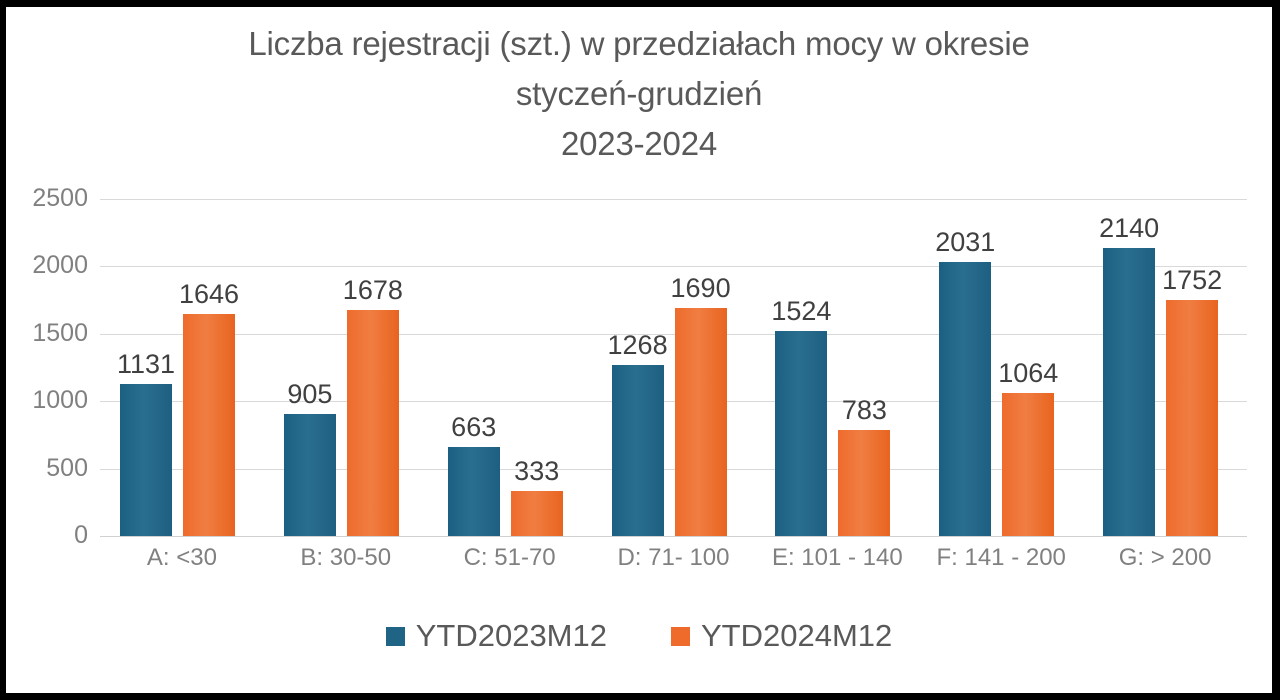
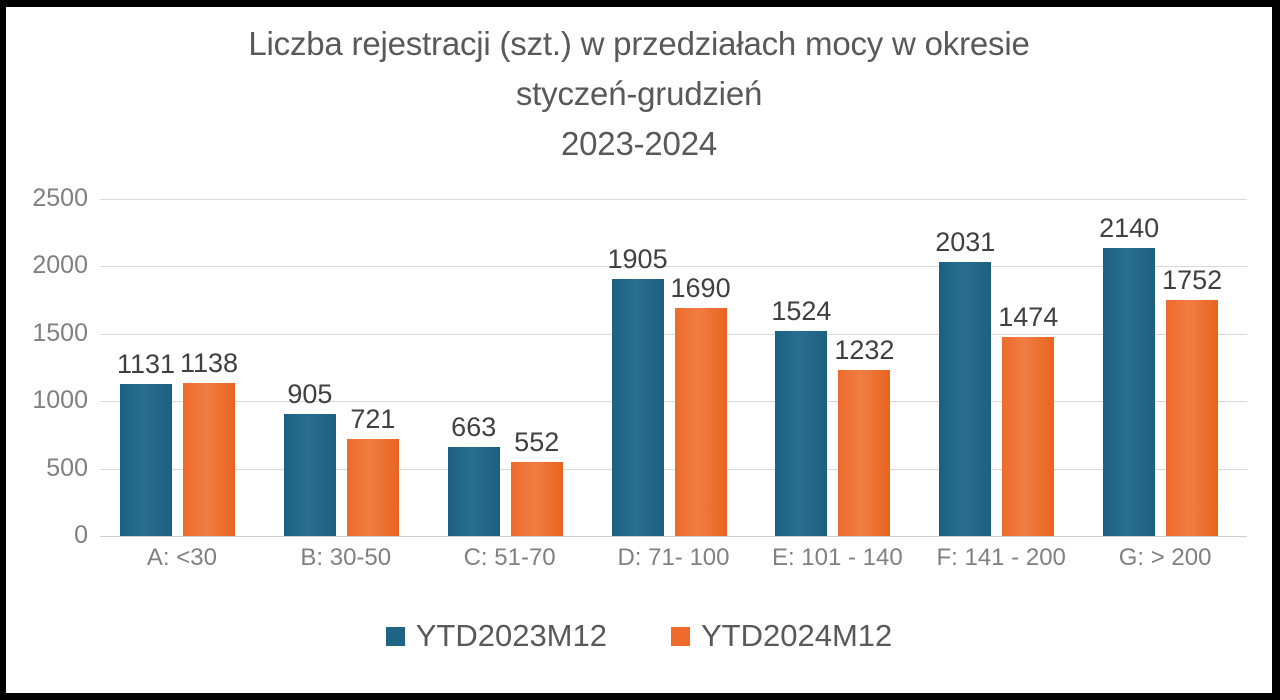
YTD2024M12/A: <30: 1646 -> 1138
YTD2024M12/B: 30-50: 1678 -> 721
YTD2024M12/C: 51-70: 333 -> 552
YTD2023M12/D: 71- 100: 1268 -> 1905
YTD2024M12/E: 101 - 140: 783 -> 1232
YTD2024M12/F: 141 - 200: 1064 -> 1474
